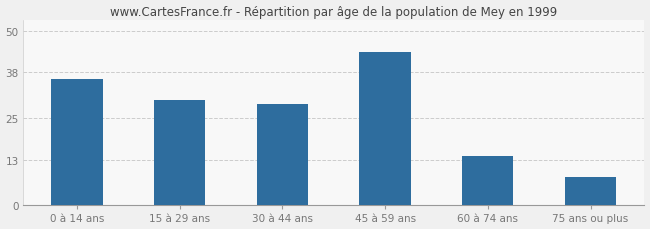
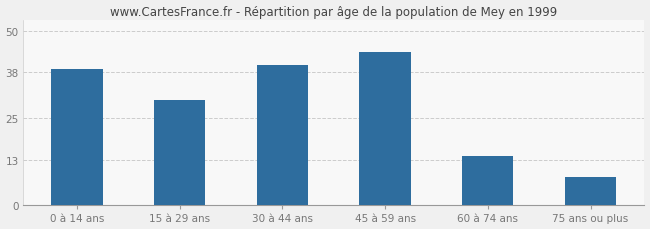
0 à 14 ans: 36 -> 39
30 à 44 ans: 29 -> 40
